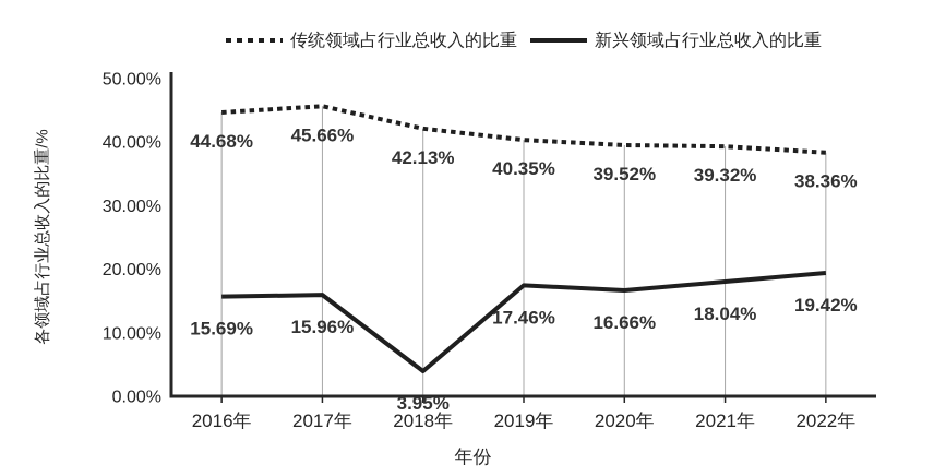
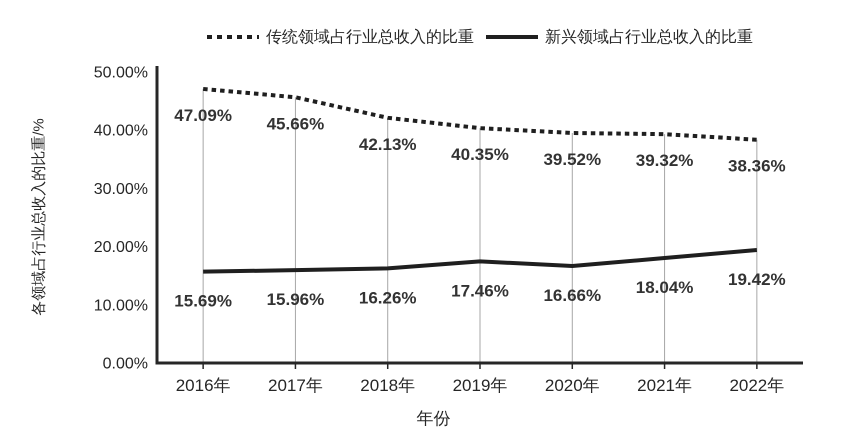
传统领域占行业总收入的比重/2016年: 44.68% -> 47.09%
新兴领域占行业总收入的比重/2018年: 3.95% -> 16.26%
